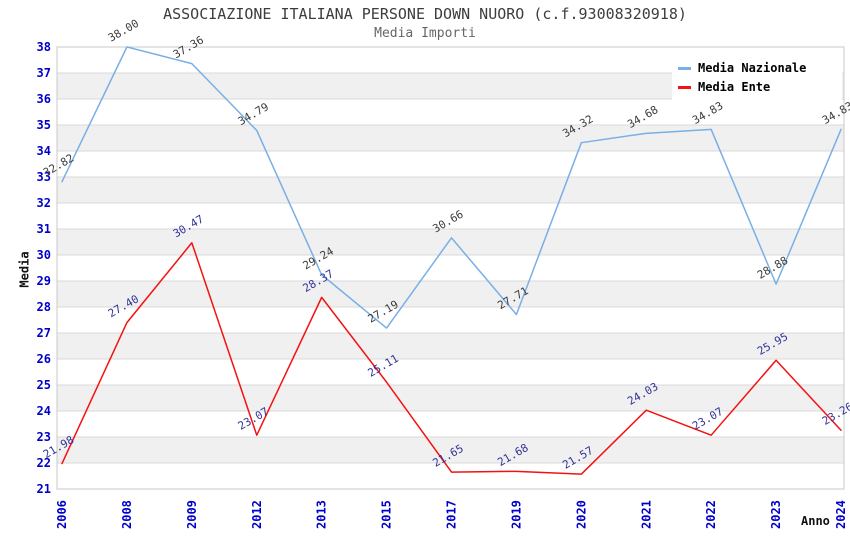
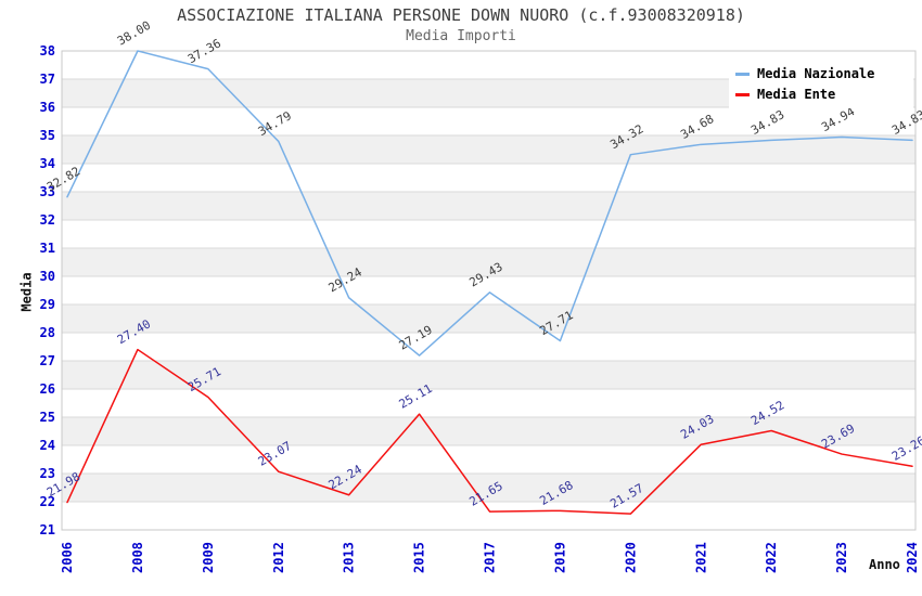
Media Ente/2009: 30.47 -> 25.71
Media Ente/2013: 28.37 -> 22.24
Media Nazionale/2017: 30.66 -> 29.43
Media Ente/2022: 23.07 -> 24.52
Media Nazionale/2023: 28.88 -> 34.94
Media Ente/2023: 25.95 -> 23.69
